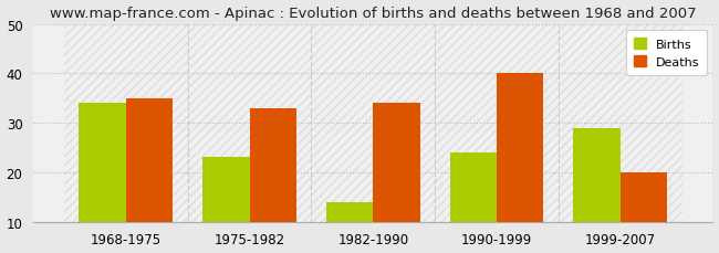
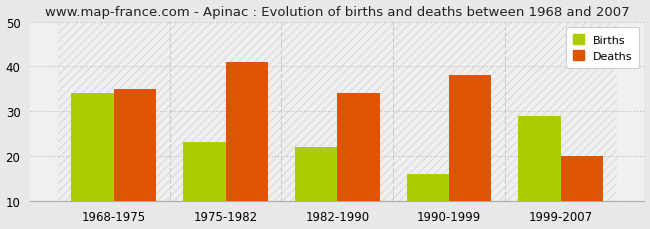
Deaths/1975-1982: 33 -> 41
Births/1982-1990: 14 -> 22
Births/1990-1999: 24 -> 16
Deaths/1990-1999: 40 -> 38
